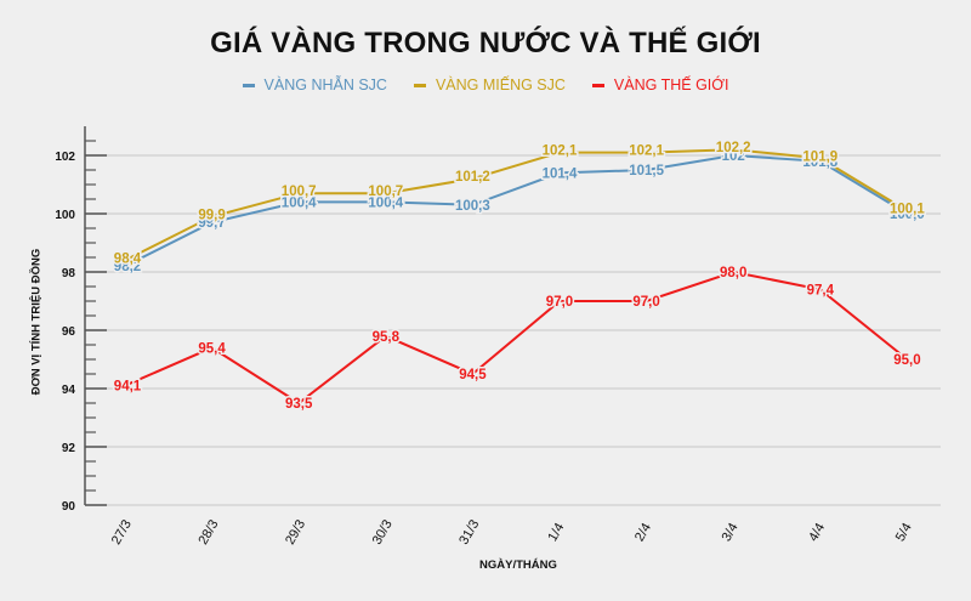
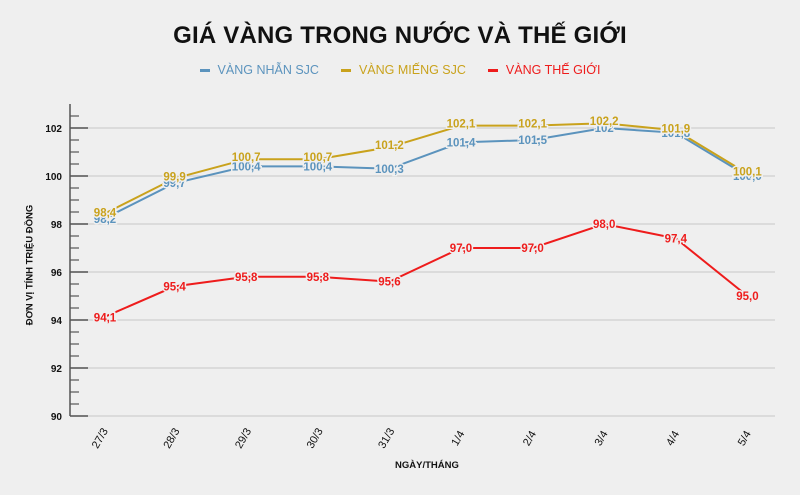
VÀNG THẾ GIỚI/29/3: 93,5 -> 95,8
VÀNG THẾ GIỚI/31/3: 94,5 -> 95,6
